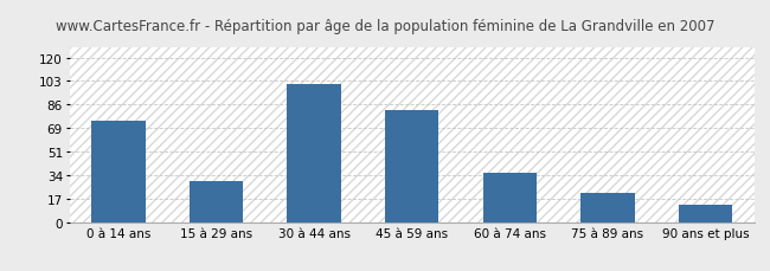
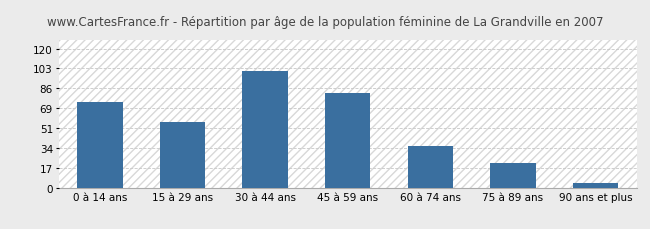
15 à 29 ans: 30 -> 57
90 ans et plus: 13 -> 4
